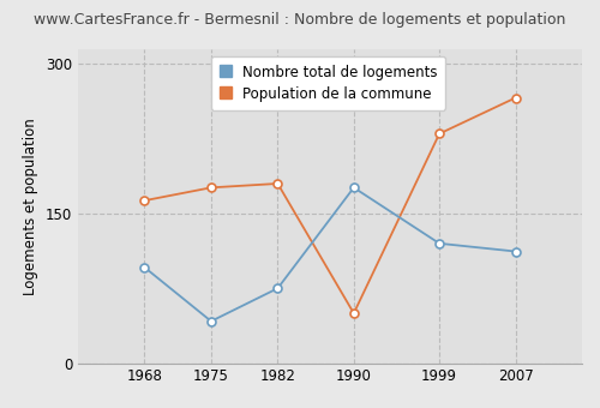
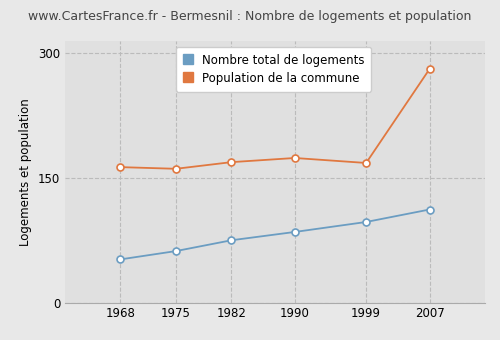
Nombre total de logements/1968: 96 -> 52
Nombre total de logements/1975: 42 -> 62
Population de la commune/1975: 176 -> 161
Population de la commune/1982: 180 -> 169
Nombre total de logements/1990: 176 -> 85
Population de la commune/1990: 50 -> 174
Nombre total de logements/1999: 120 -> 97
Population de la commune/1999: 230 -> 168
Population de la commune/2007: 266 -> 281
